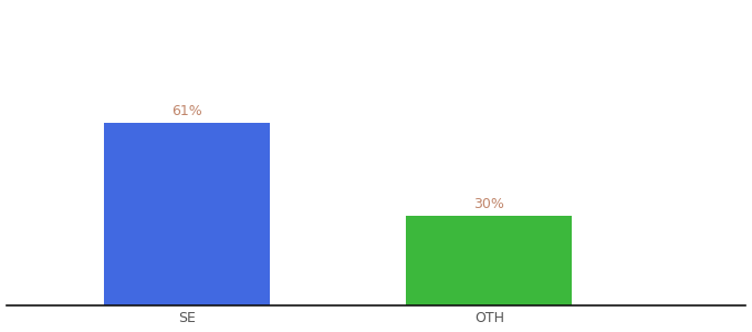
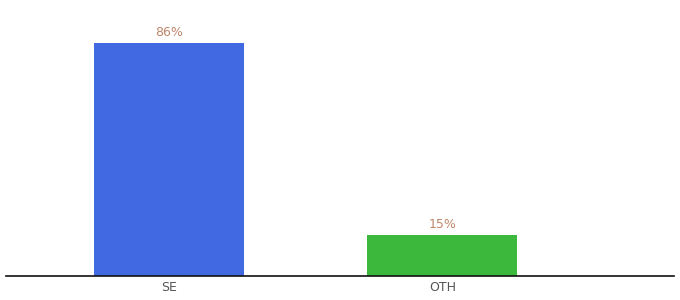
SE: 61% -> 86%
OTH: 30% -> 15%
